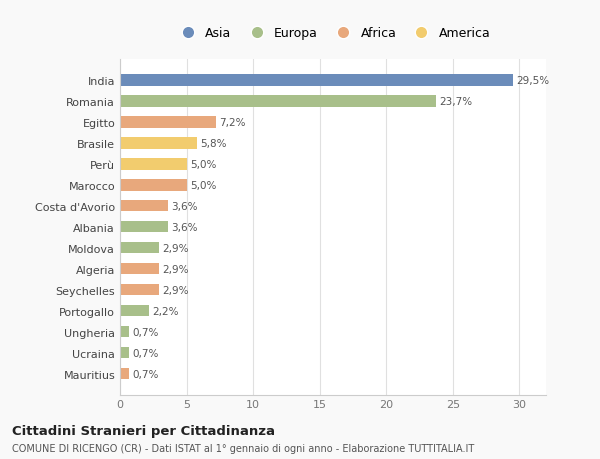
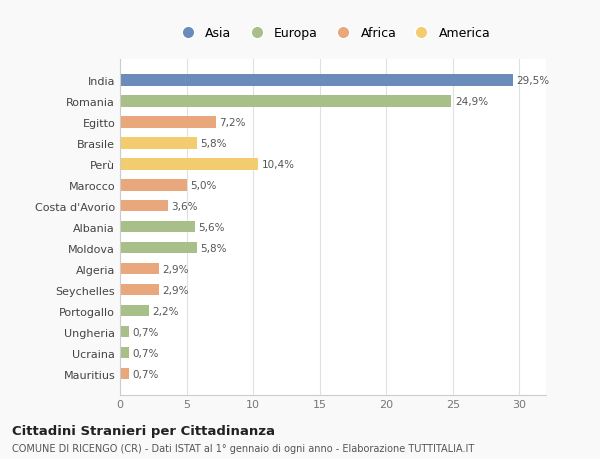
Romania: 23,7% -> 24,9%
Perù: 5,0% -> 10,4%
Albania: 3,6% -> 5,6%
Moldova: 2,9% -> 5,8%
